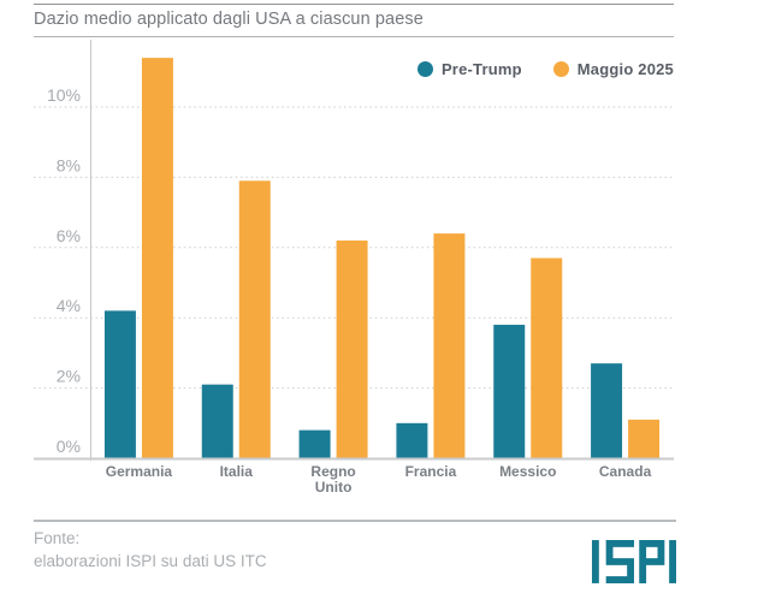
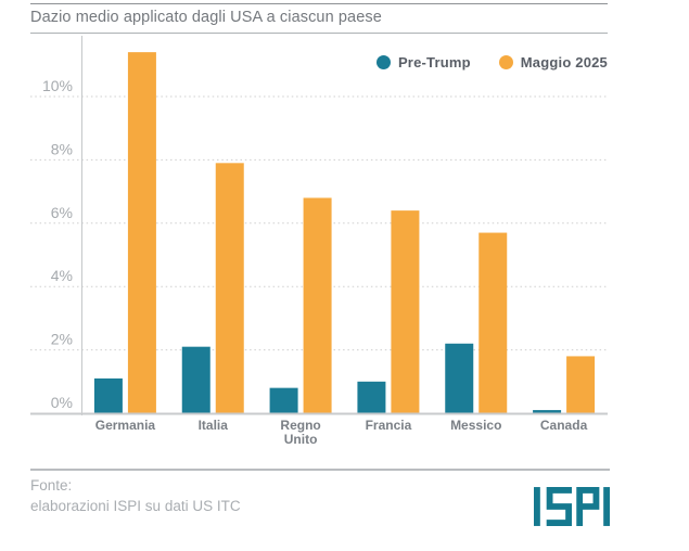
Pre-Trump/Germania: 4.2% -> 1.1%
Maggio 2025/Regno Unito: 6.2% -> 6.8%
Pre-Trump/Messico: 3.8% -> 2.2%
Pre-Trump/Canada: 2.7% -> 0.1%
Maggio 2025/Canada: 1.1% -> 1.8%
